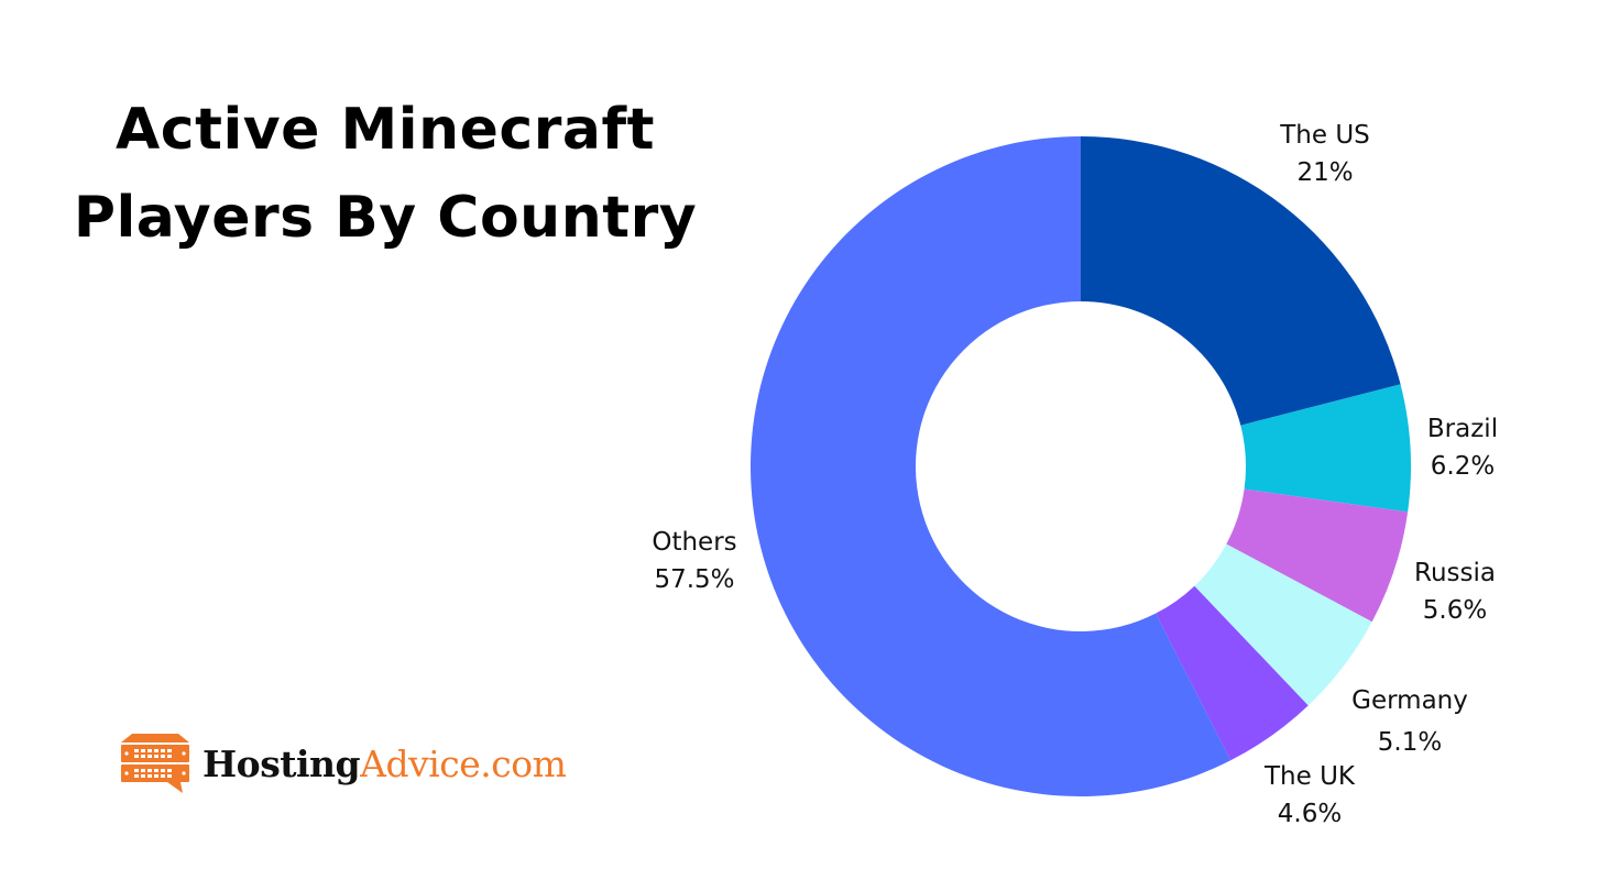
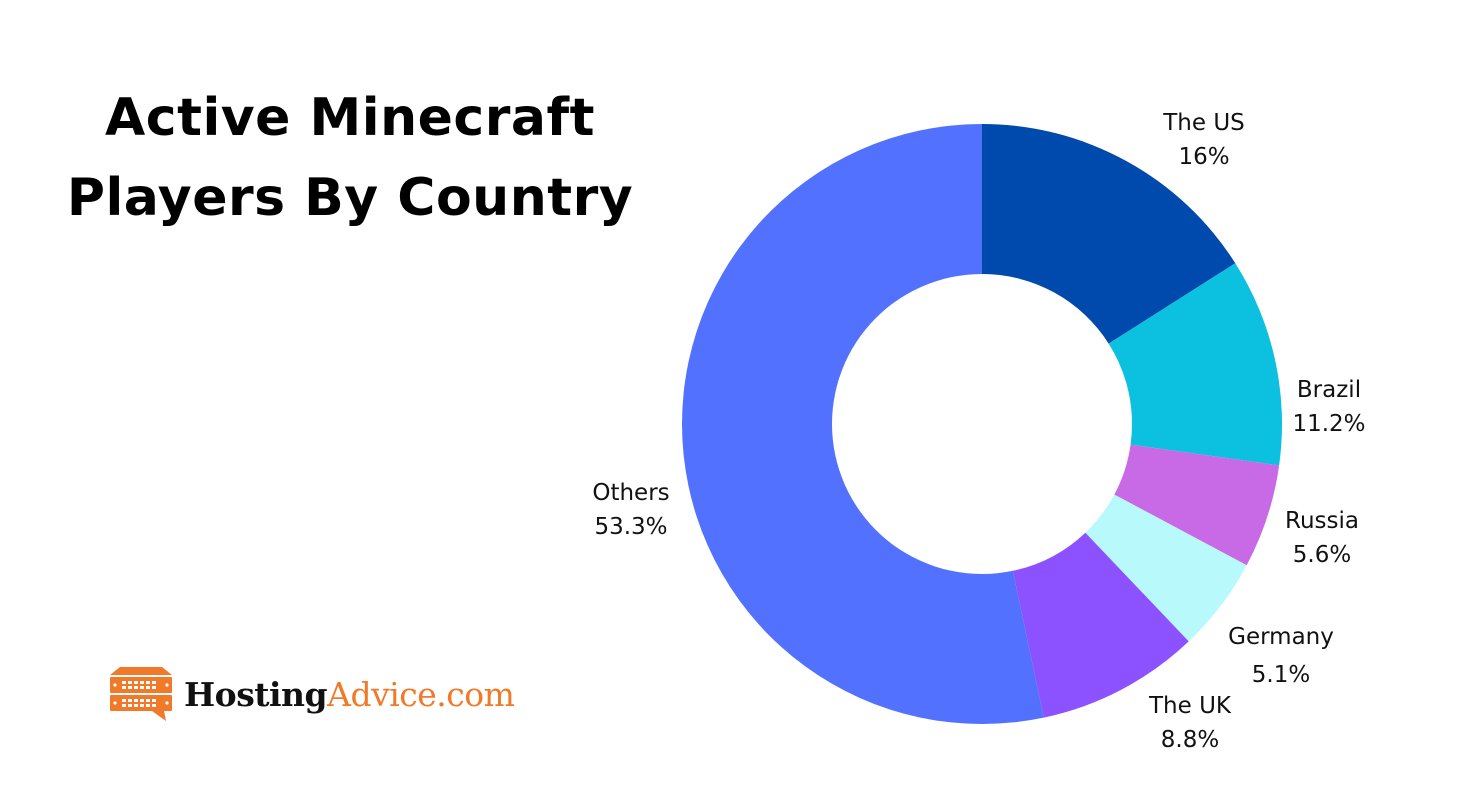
The US: 21% -> 16%
Brazil: 6.2% -> 11.2%
The UK: 4.6% -> 8.8%
Others: 57.5% -> 53.3%
